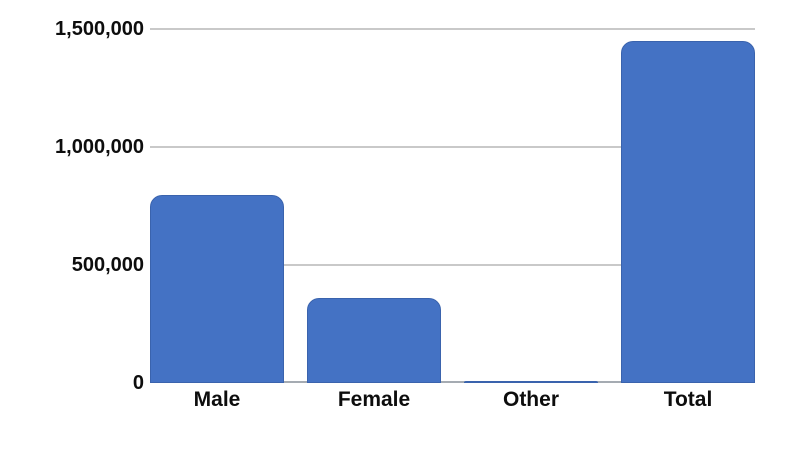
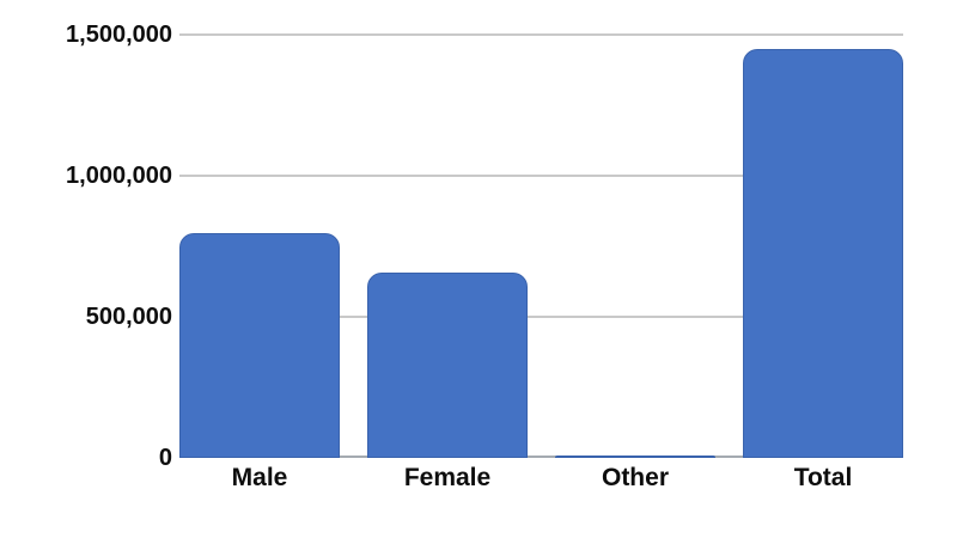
Female: 360000 -> 660000
